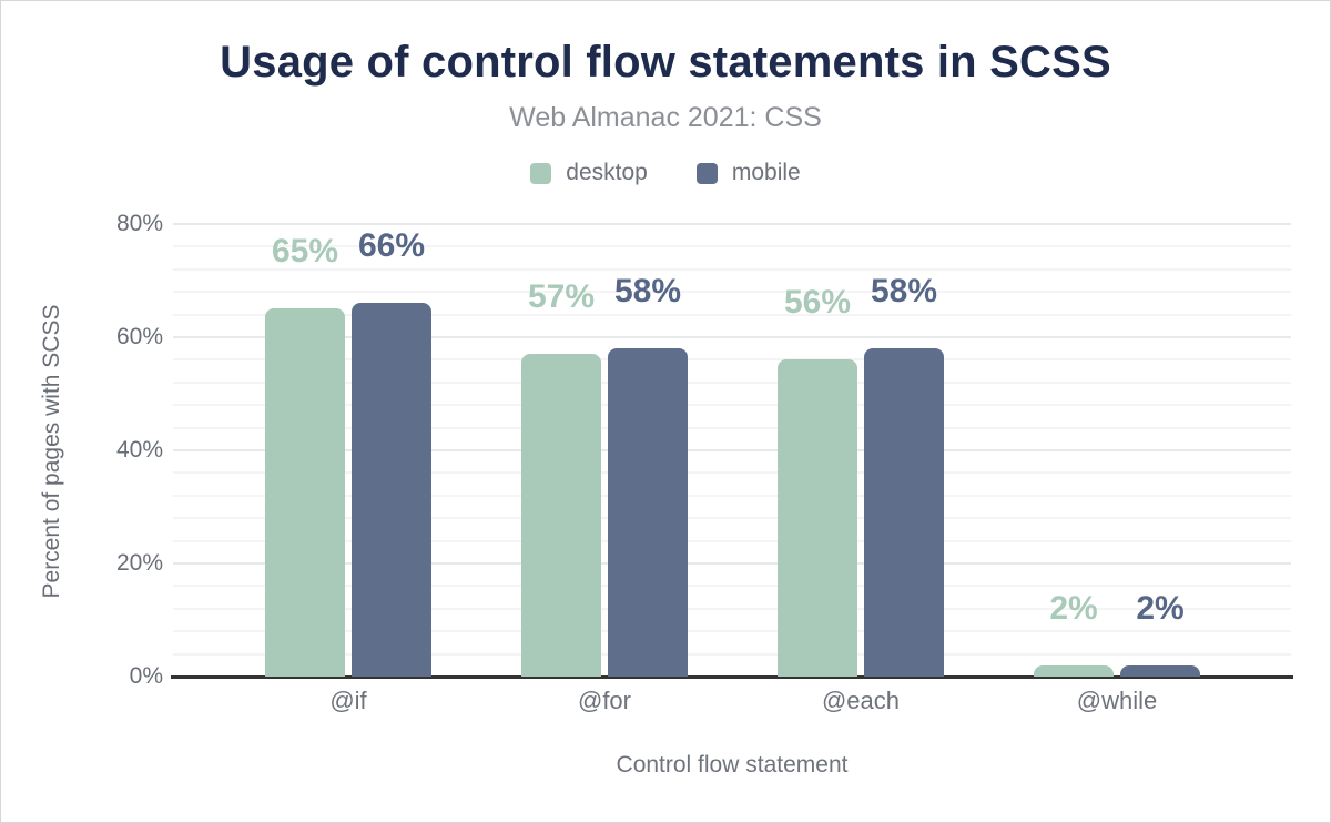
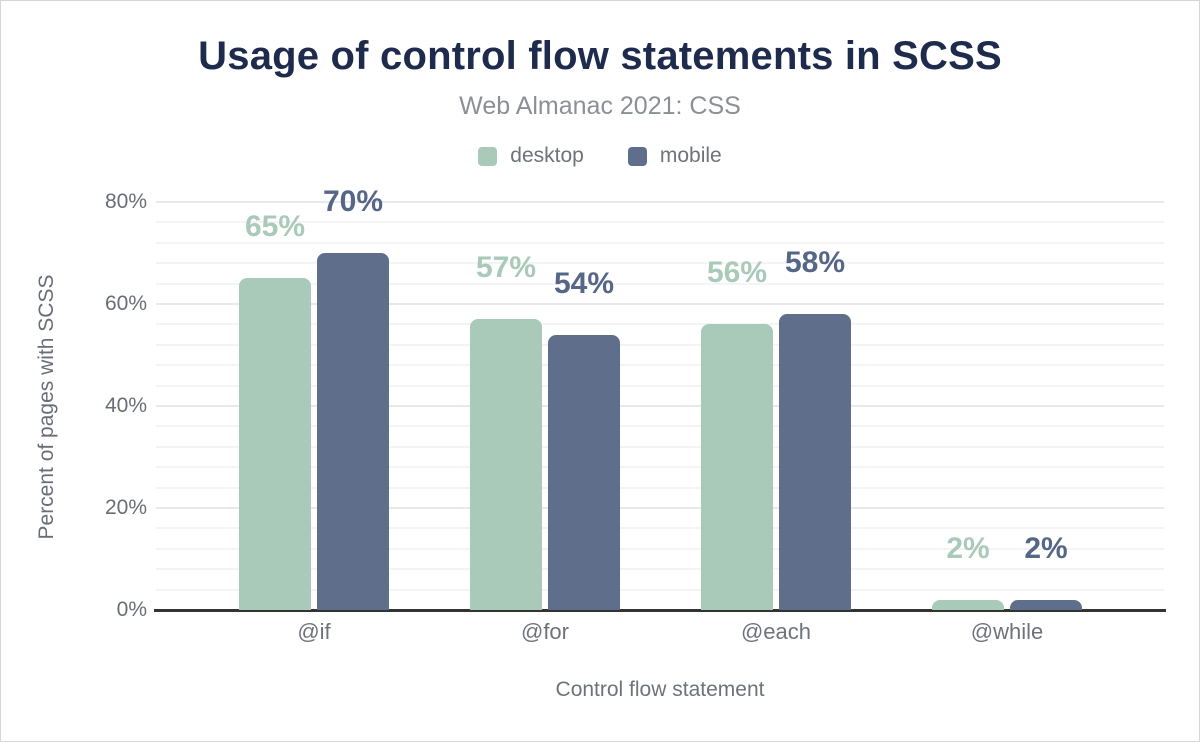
mobile/@if: 66% -> 70%
mobile/@for: 58% -> 54%
